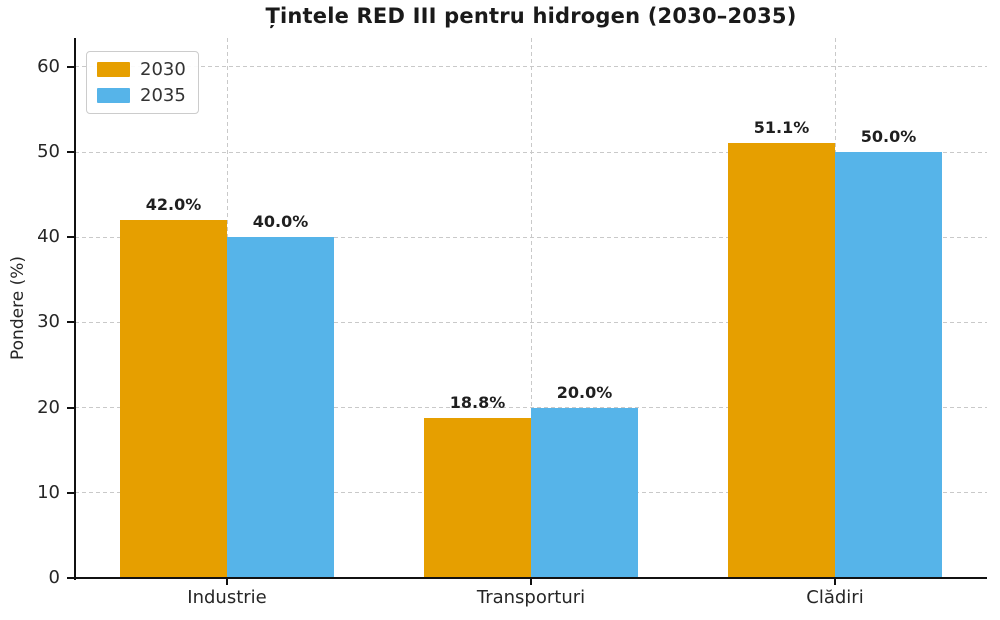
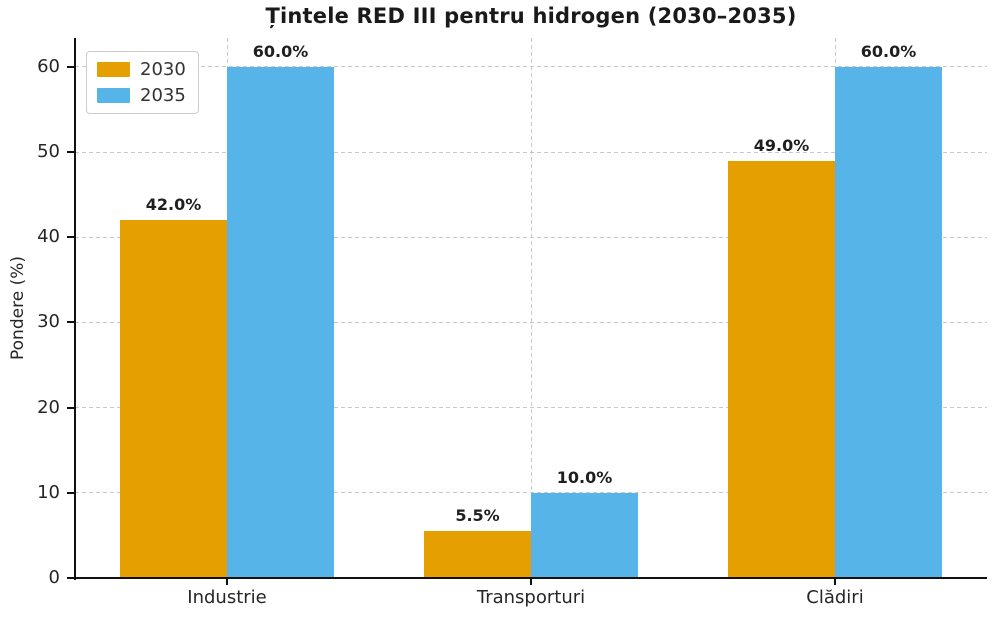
2035/Industrie: 40.0% -> 60.0%
2030/Transporturi: 18.8% -> 5.5%
2035/Transporturi: 20.0% -> 10.0%
2030/Clădiri: 51.1% -> 49.0%
2035/Clădiri: 50.0% -> 60.0%
